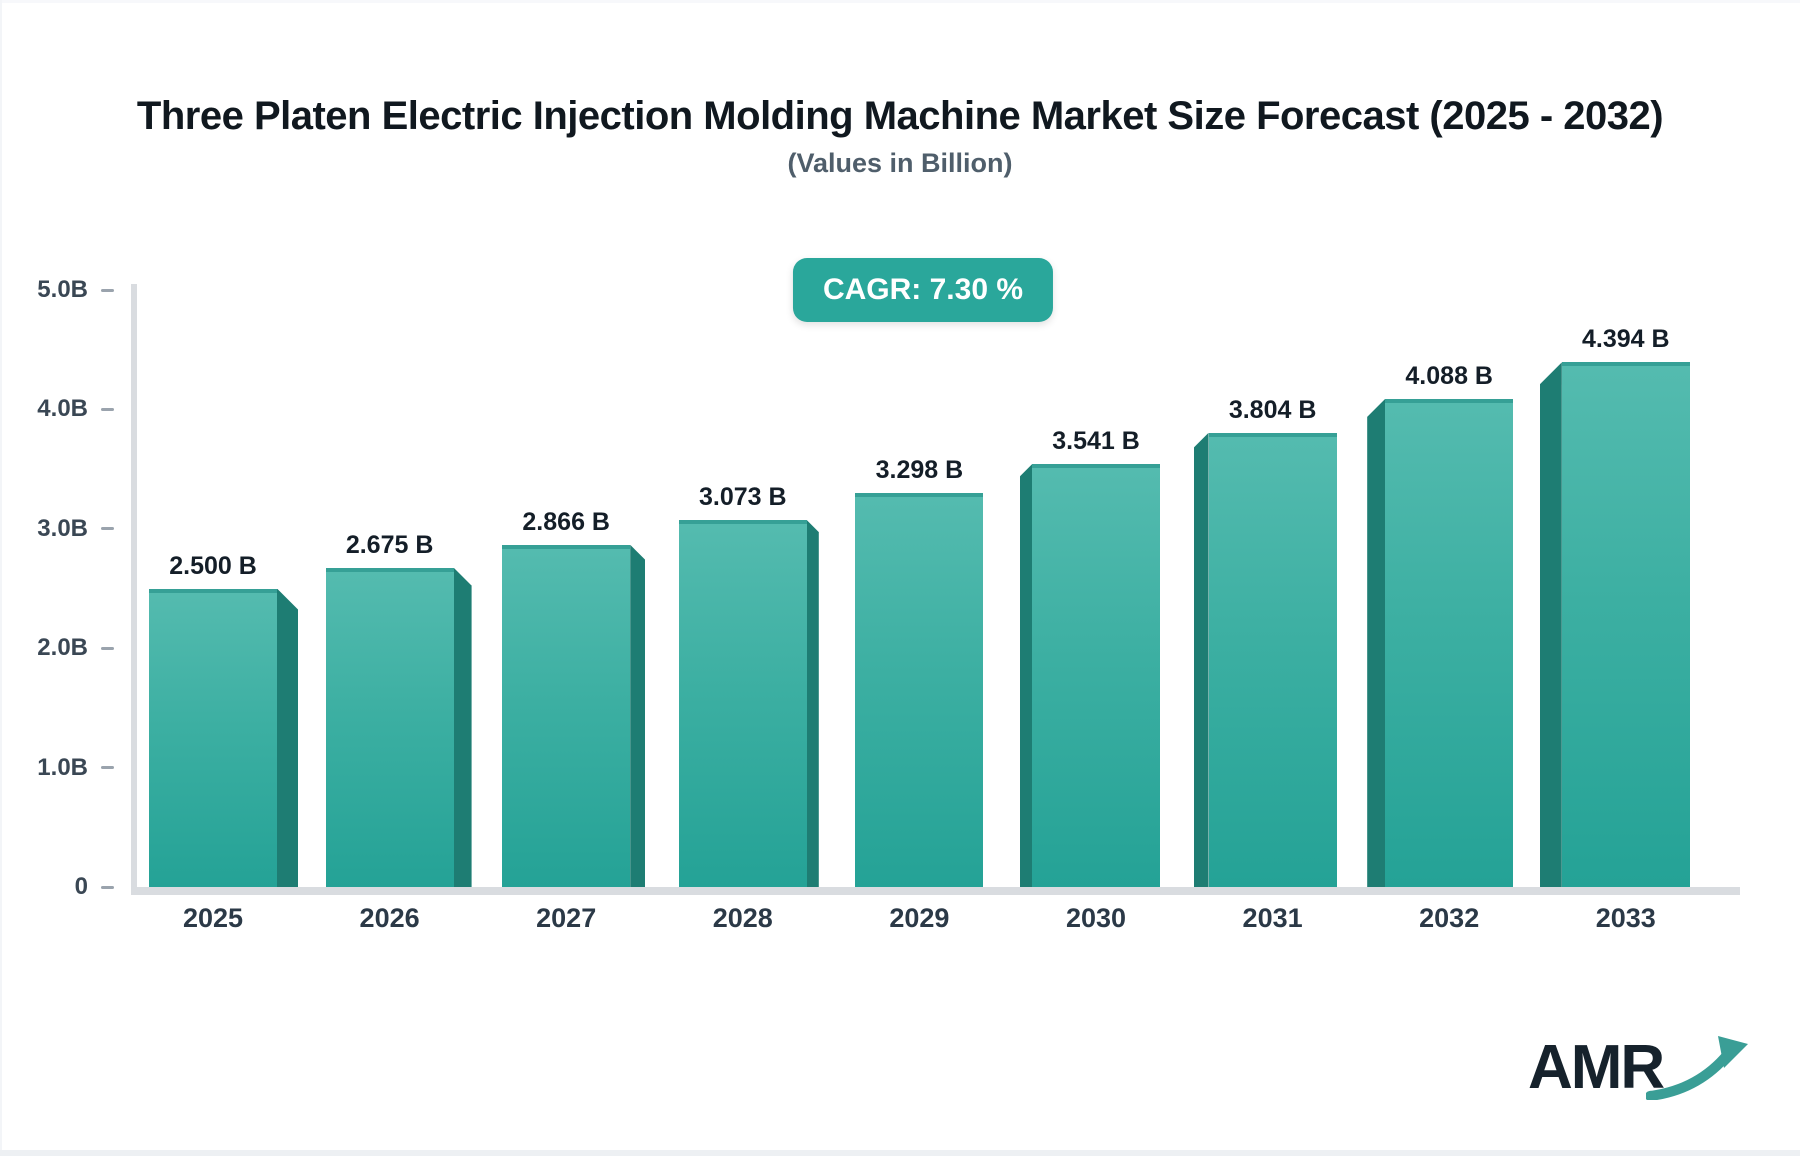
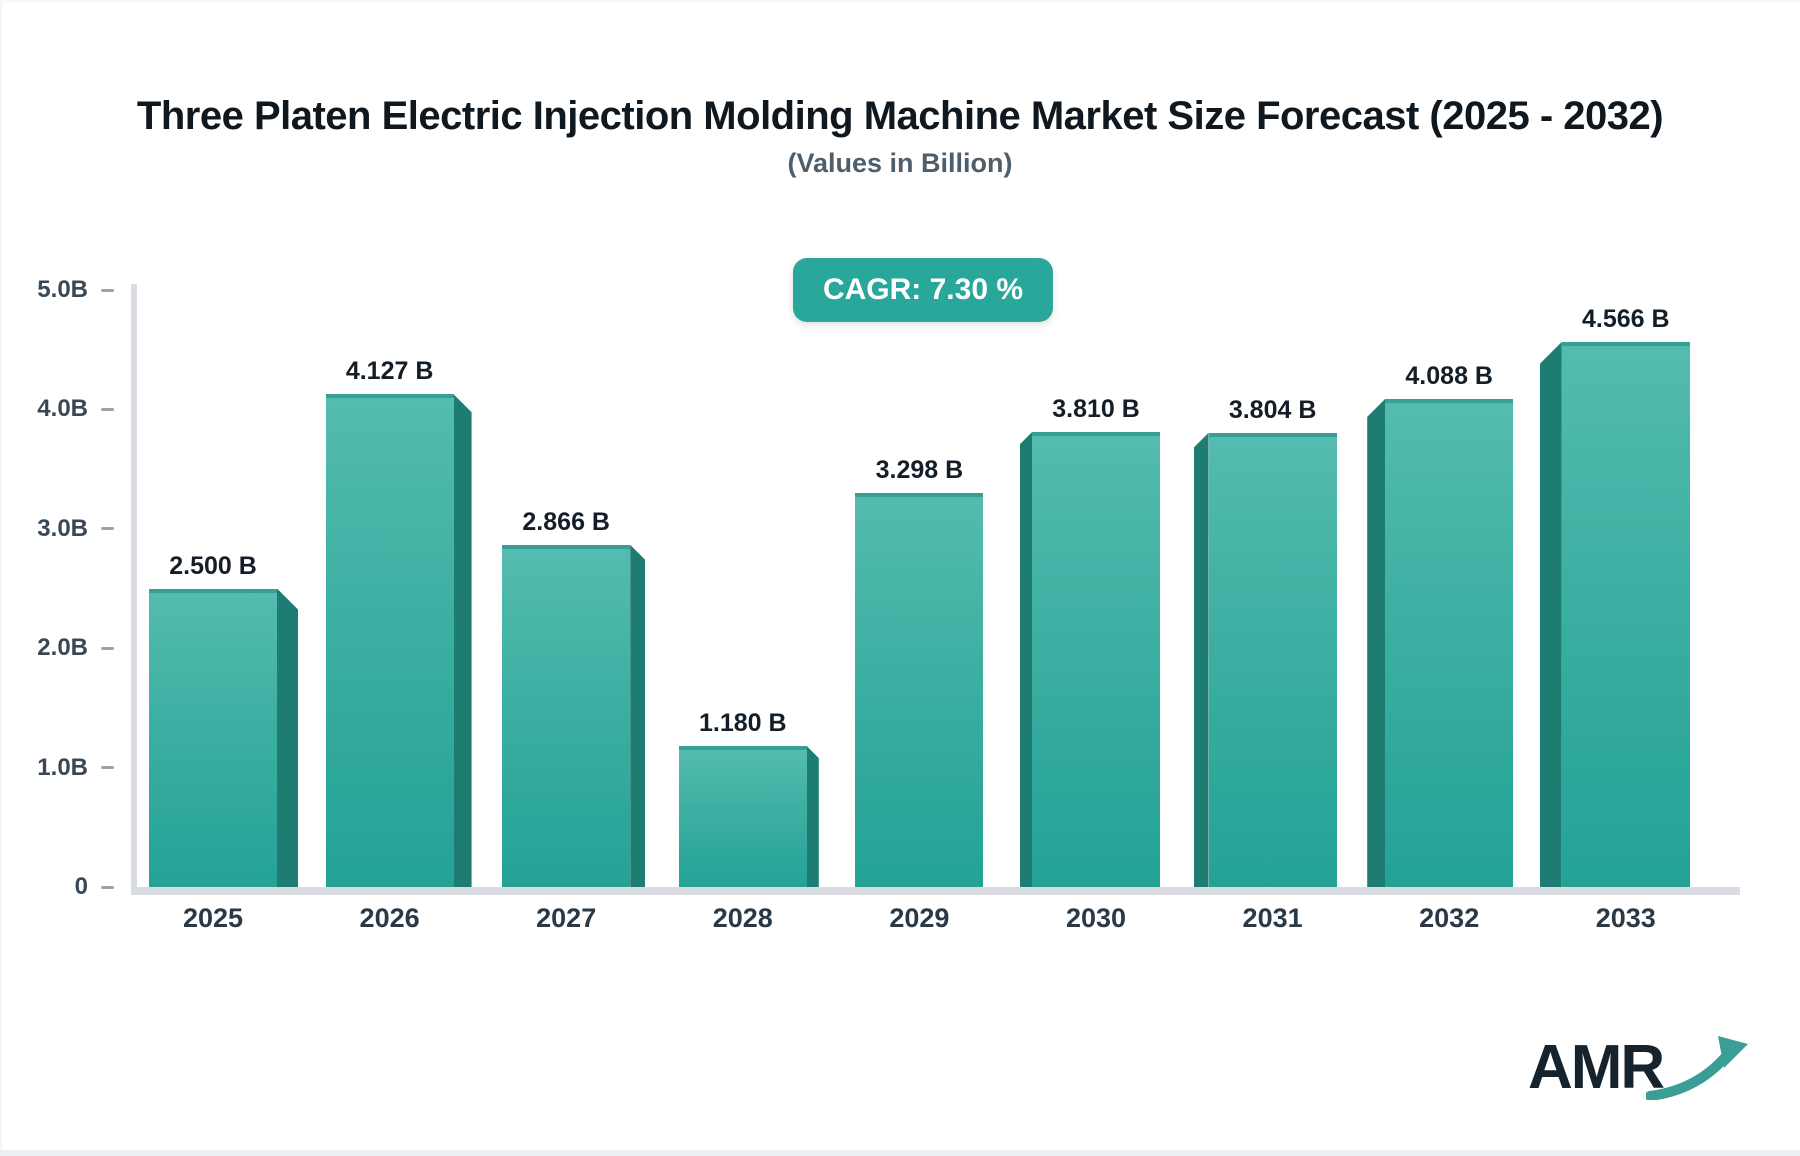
2026: 2.675 -> 4.127
2028: 3.073 -> 1.180
2030: 3.541 -> 3.810
2033: 4.394 -> 4.566
